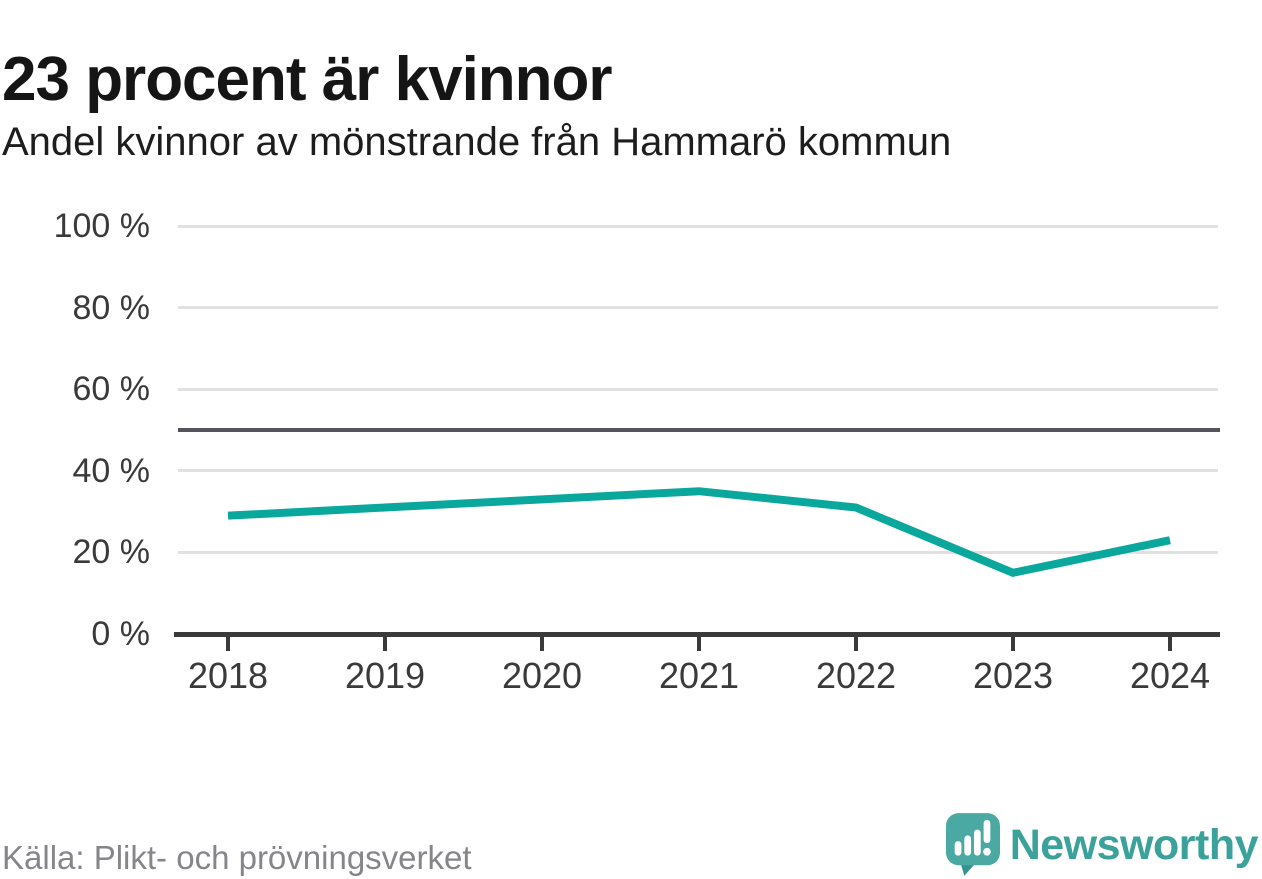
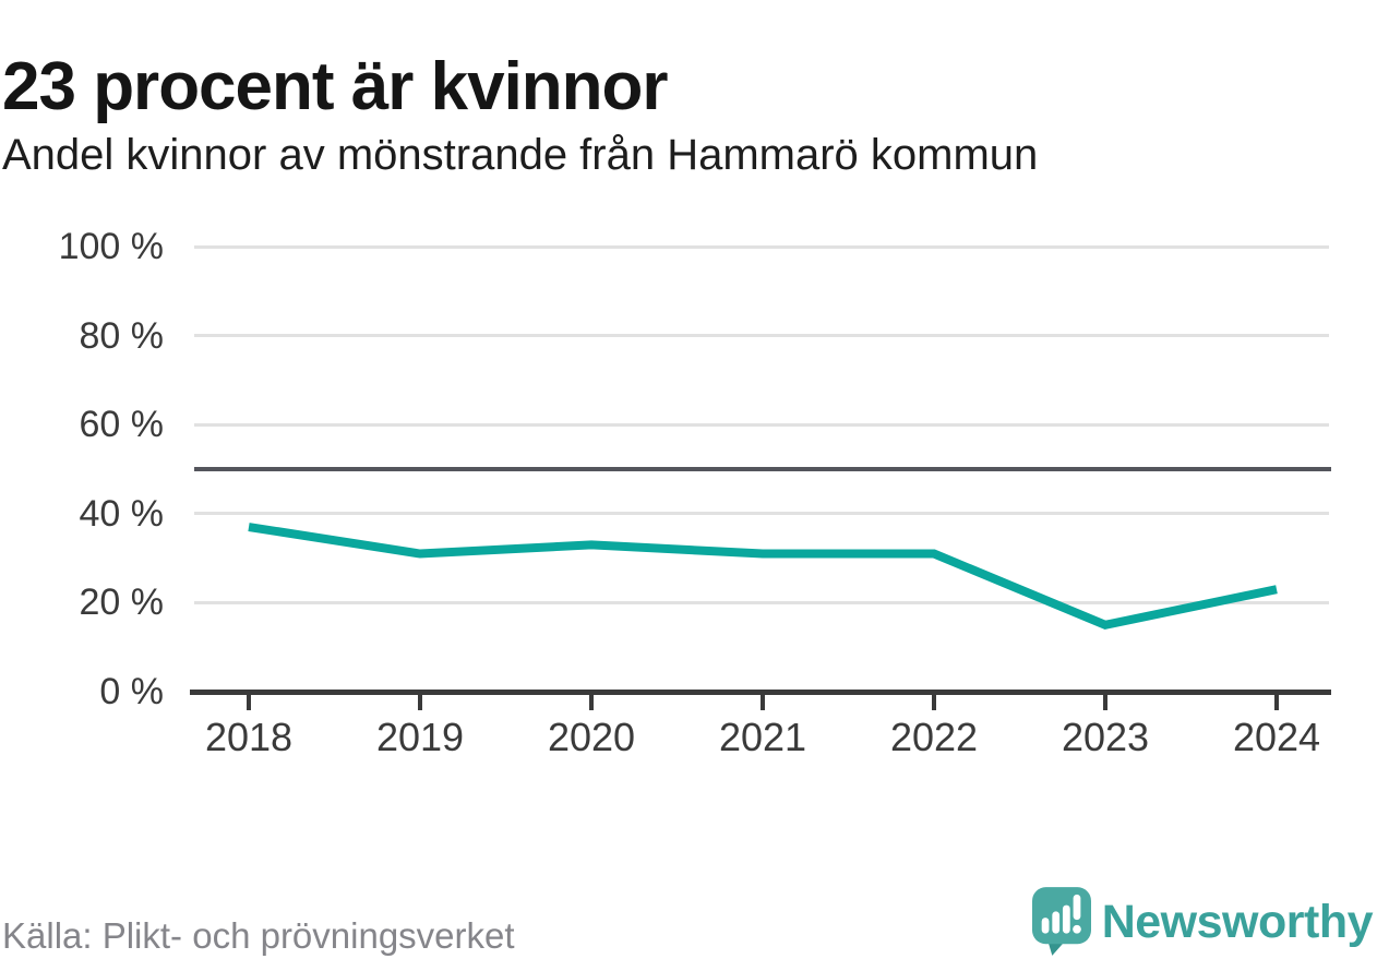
2018: 29% -> 37%
2021: 35% -> 31%
